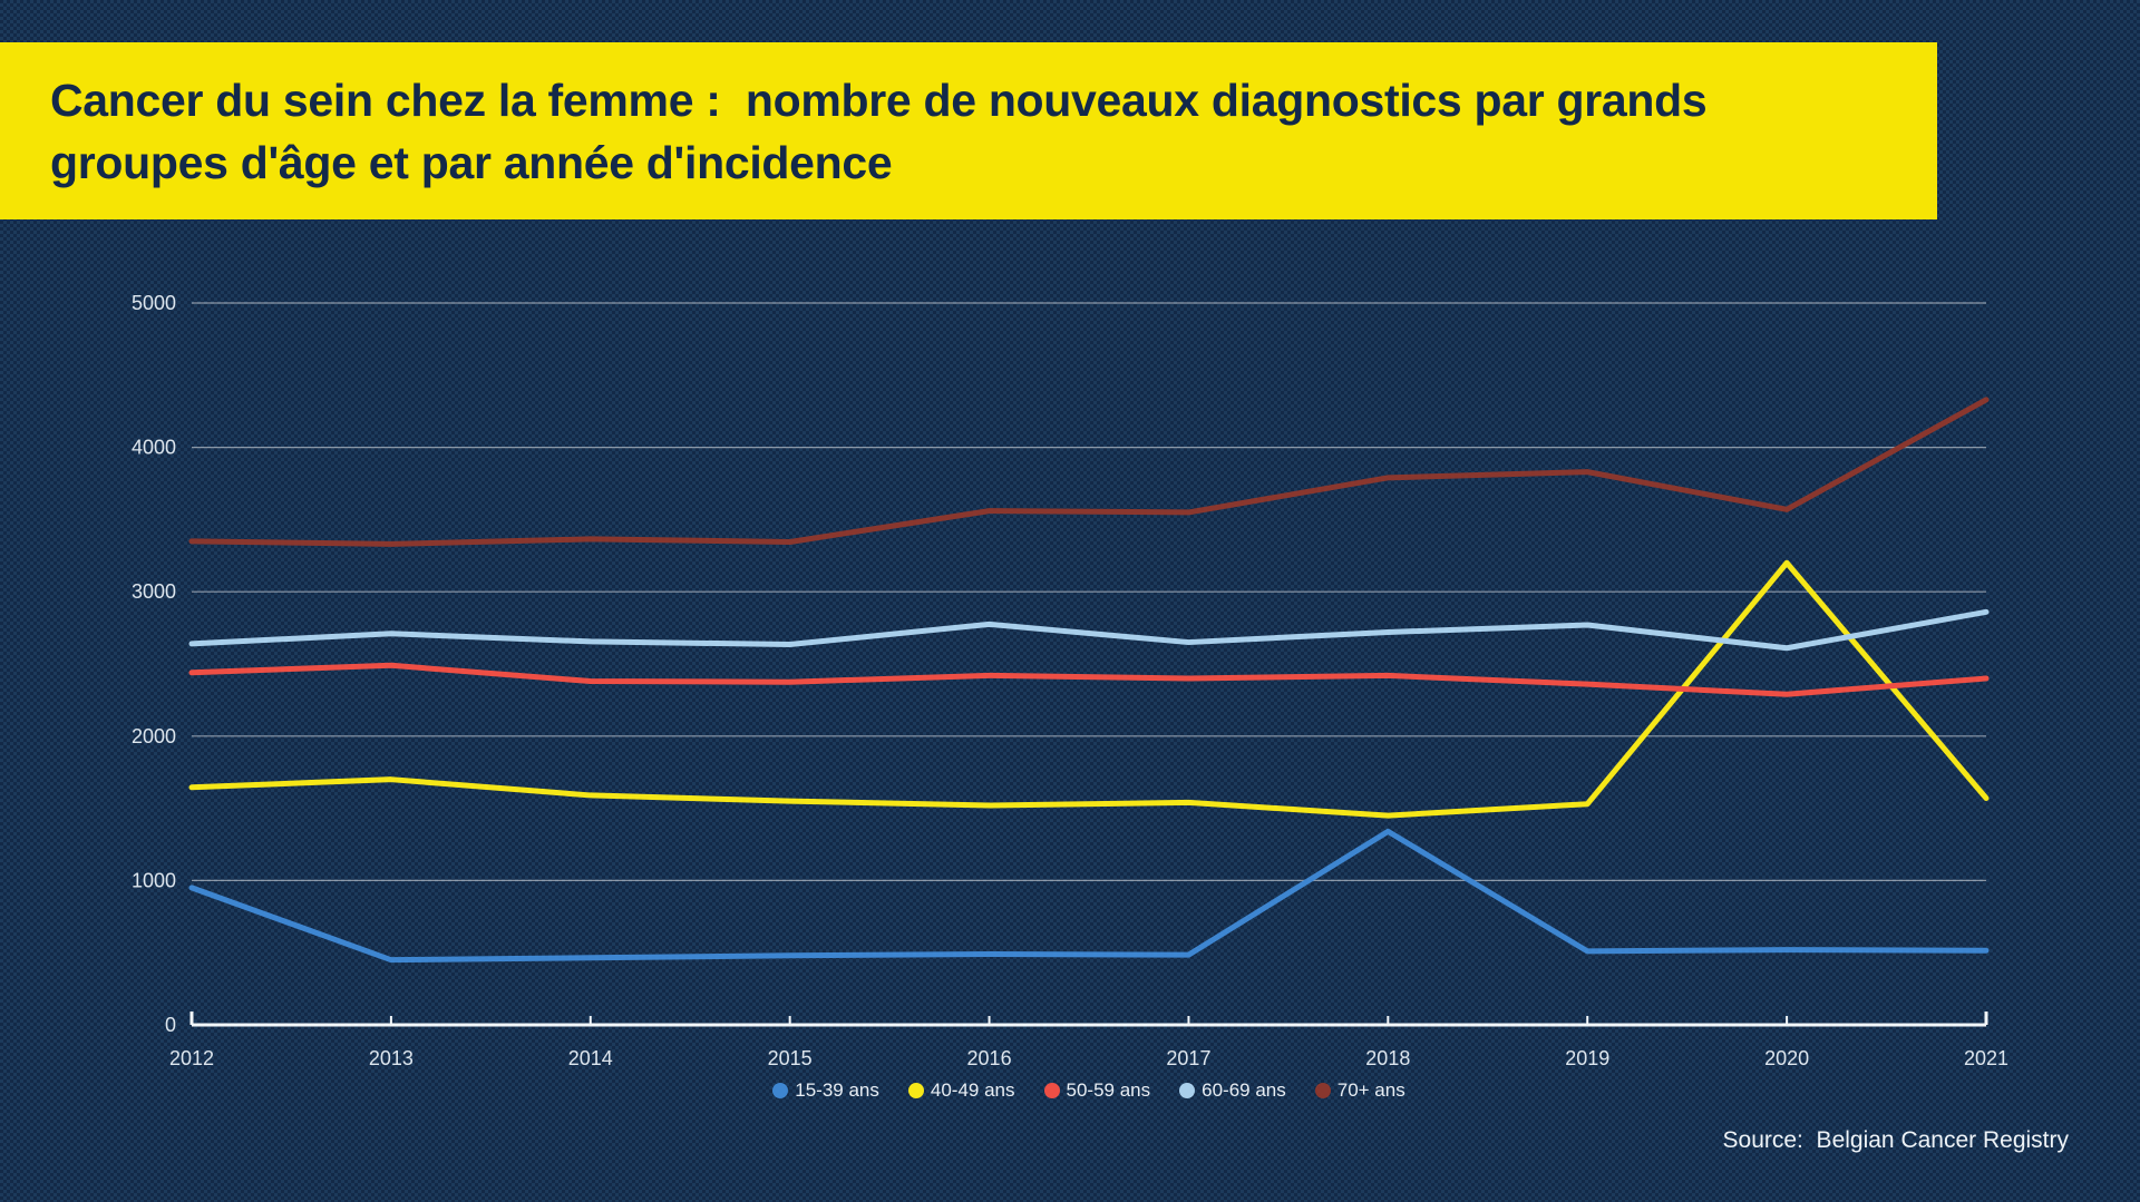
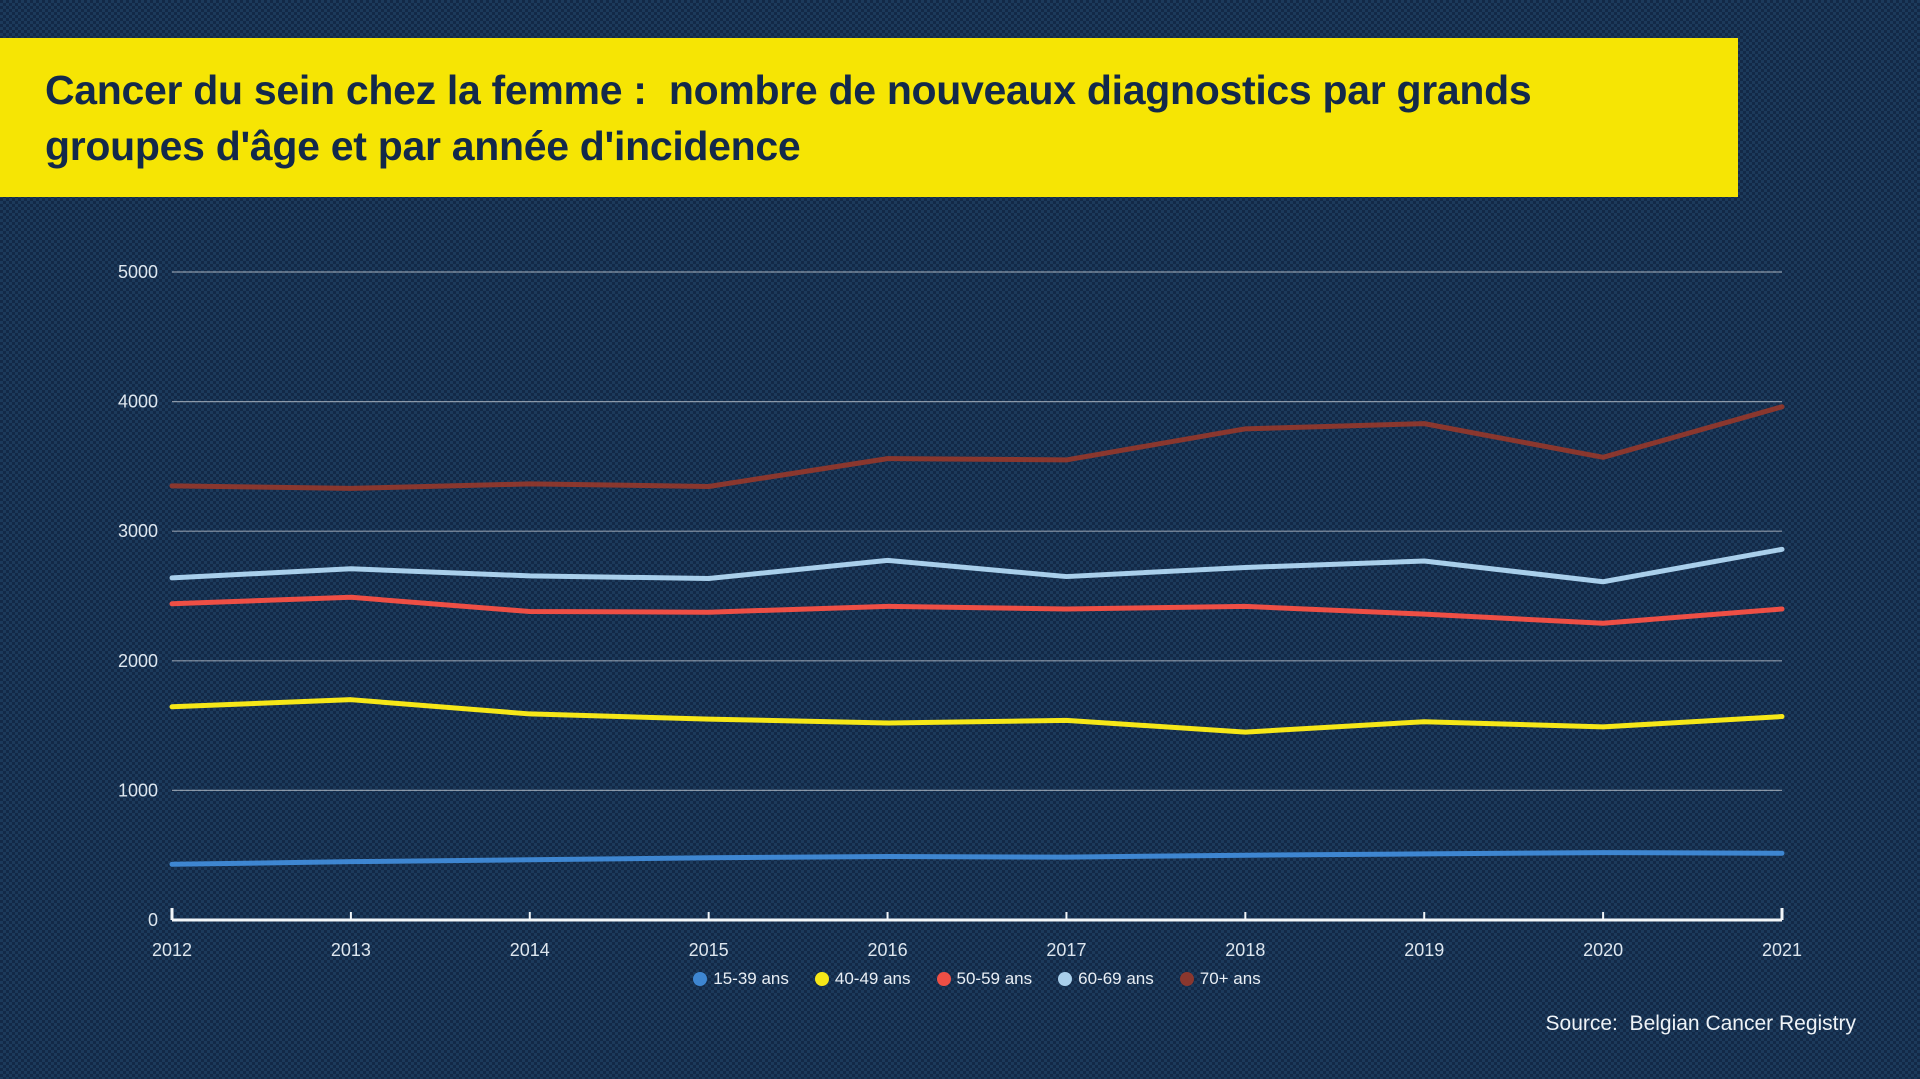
15-39 ans/2012: 950 -> 430
15-39 ans/2018: 1340 -> 500
40-49 ans/2020: 3200 -> 1490
70+ ans/2021: 4330 -> 3960
